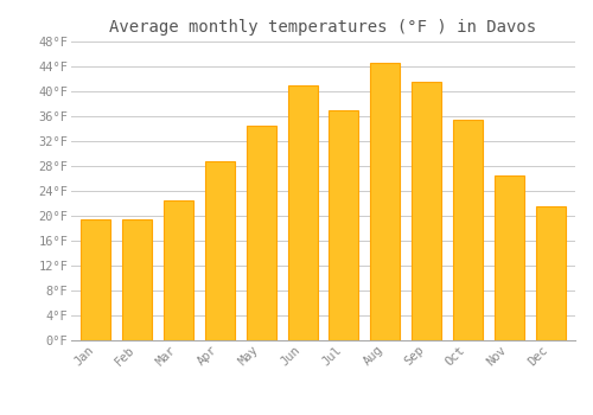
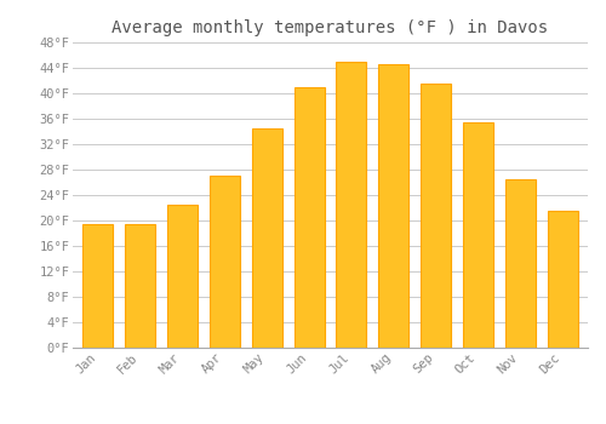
Apr: 28.8°F -> 27.0°F
Jul: 37.0°F -> 45.0°F
